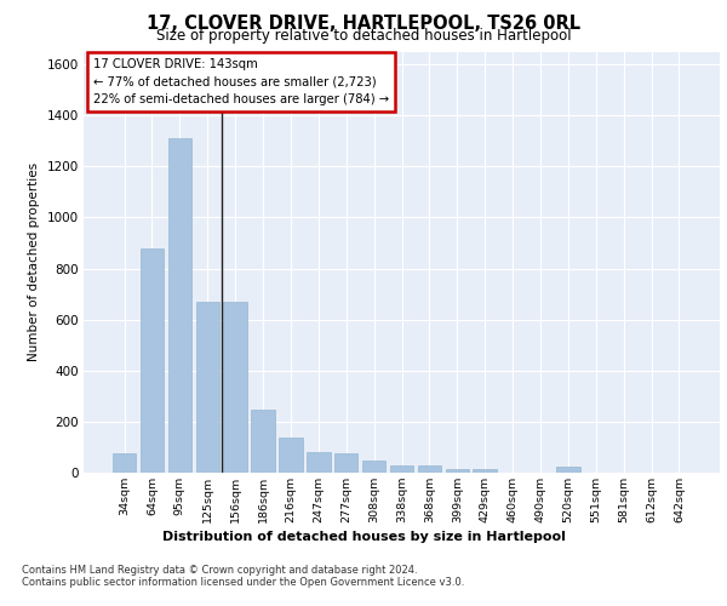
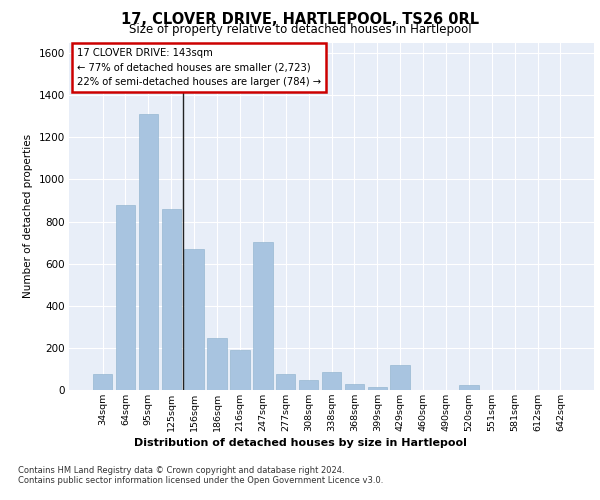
125sqm: 670 -> 860
216sqm: 140 -> 190
247sqm: 80 -> 705
338sqm: 30 -> 85
429sqm: 14 -> 120
